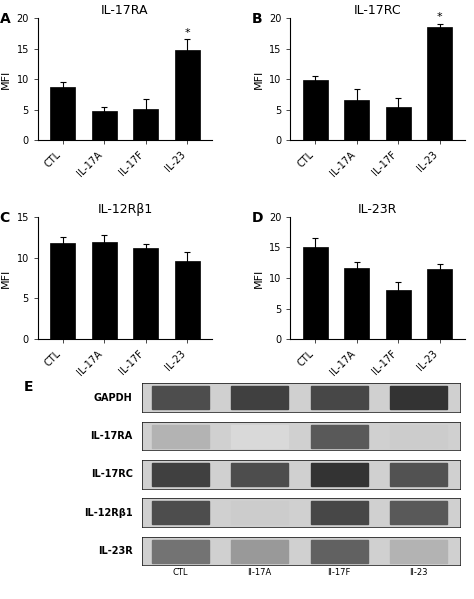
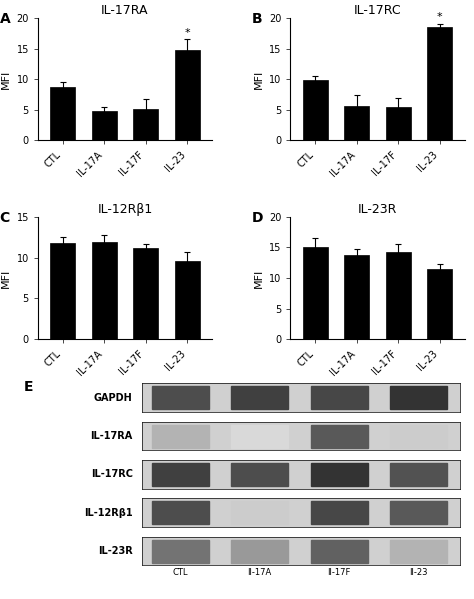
IL-17RC/IL-17A: 6.6 -> 5.6
IL-23R/IL-17A: 11.6 -> 13.8
IL-23R/IL-17F: 8.0 -> 14.2
